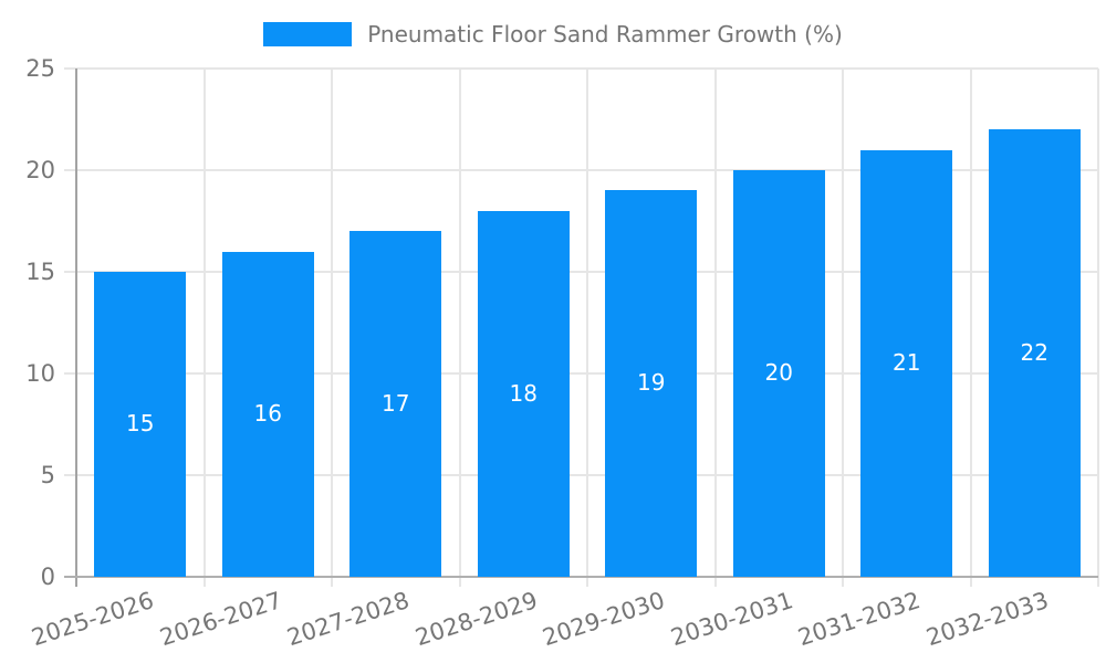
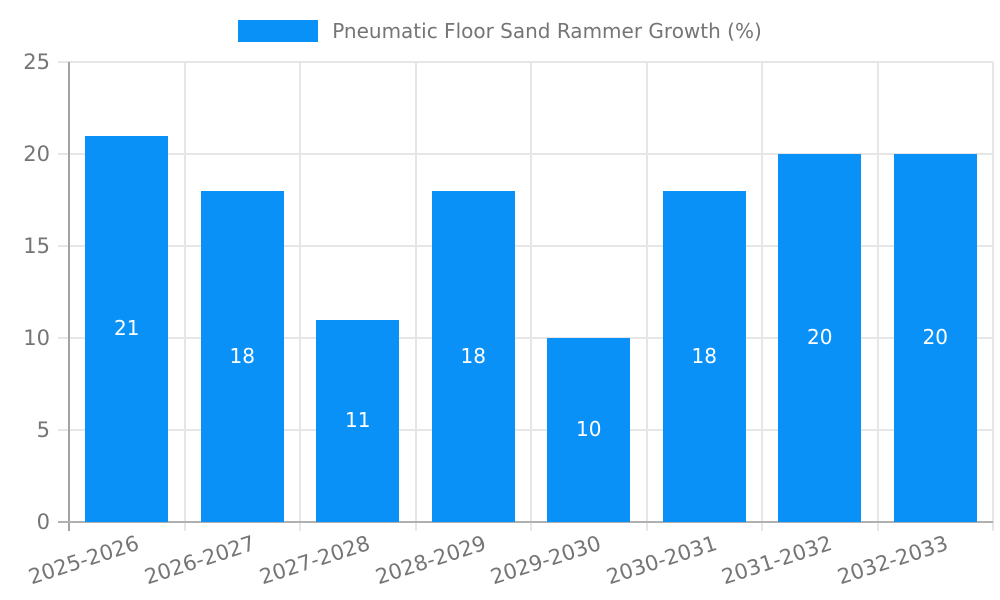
2025-2026: 15 -> 21
2026-2027: 16 -> 18
2027-2028: 17 -> 11
2029-2030: 19 -> 10
2030-2031: 20 -> 18
2031-2032: 21 -> 20
2032-2033: 22 -> 20
